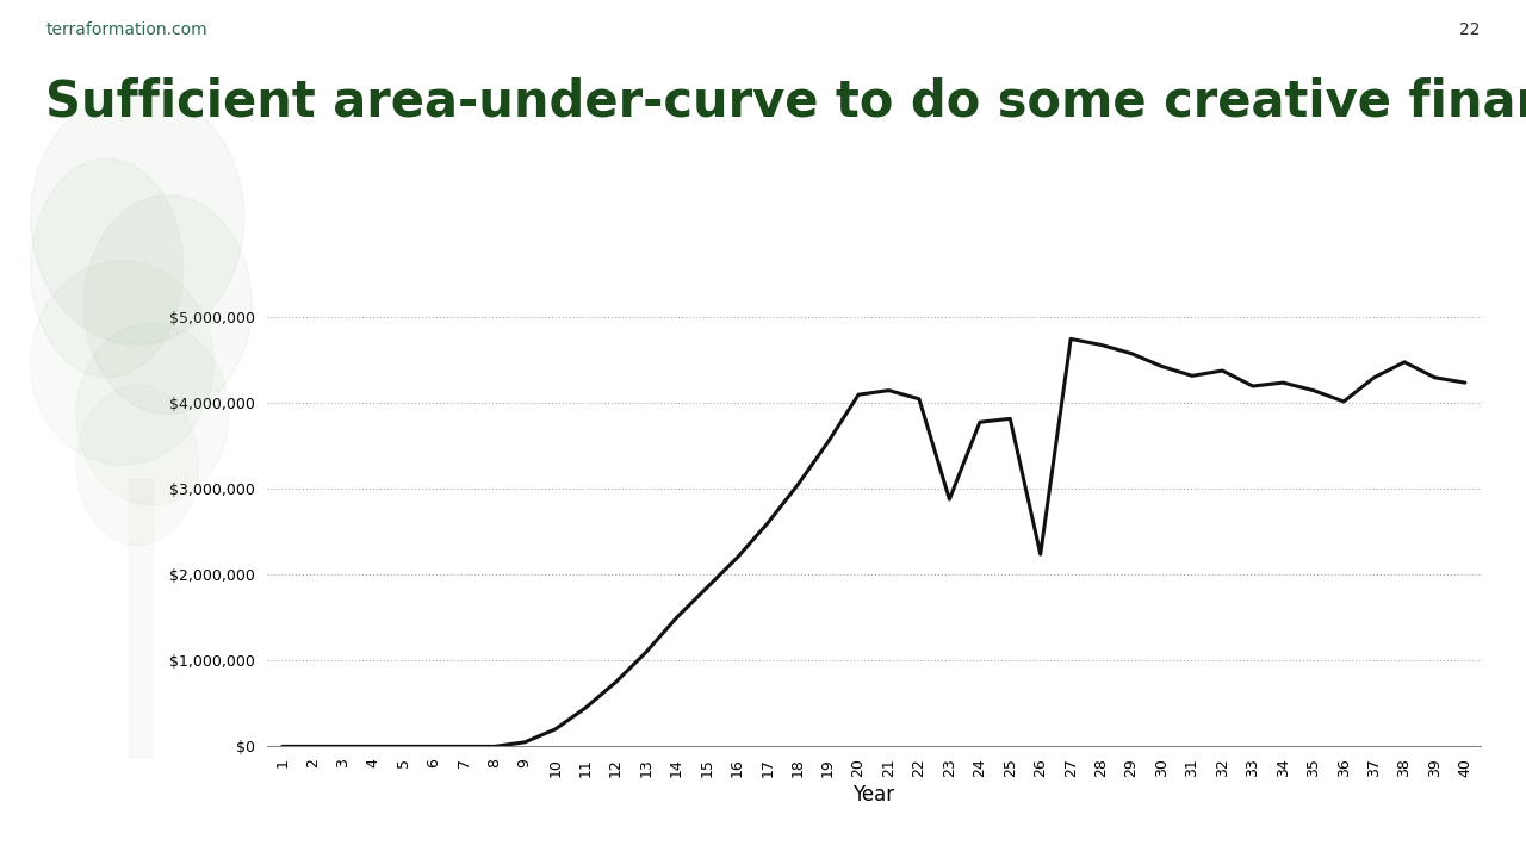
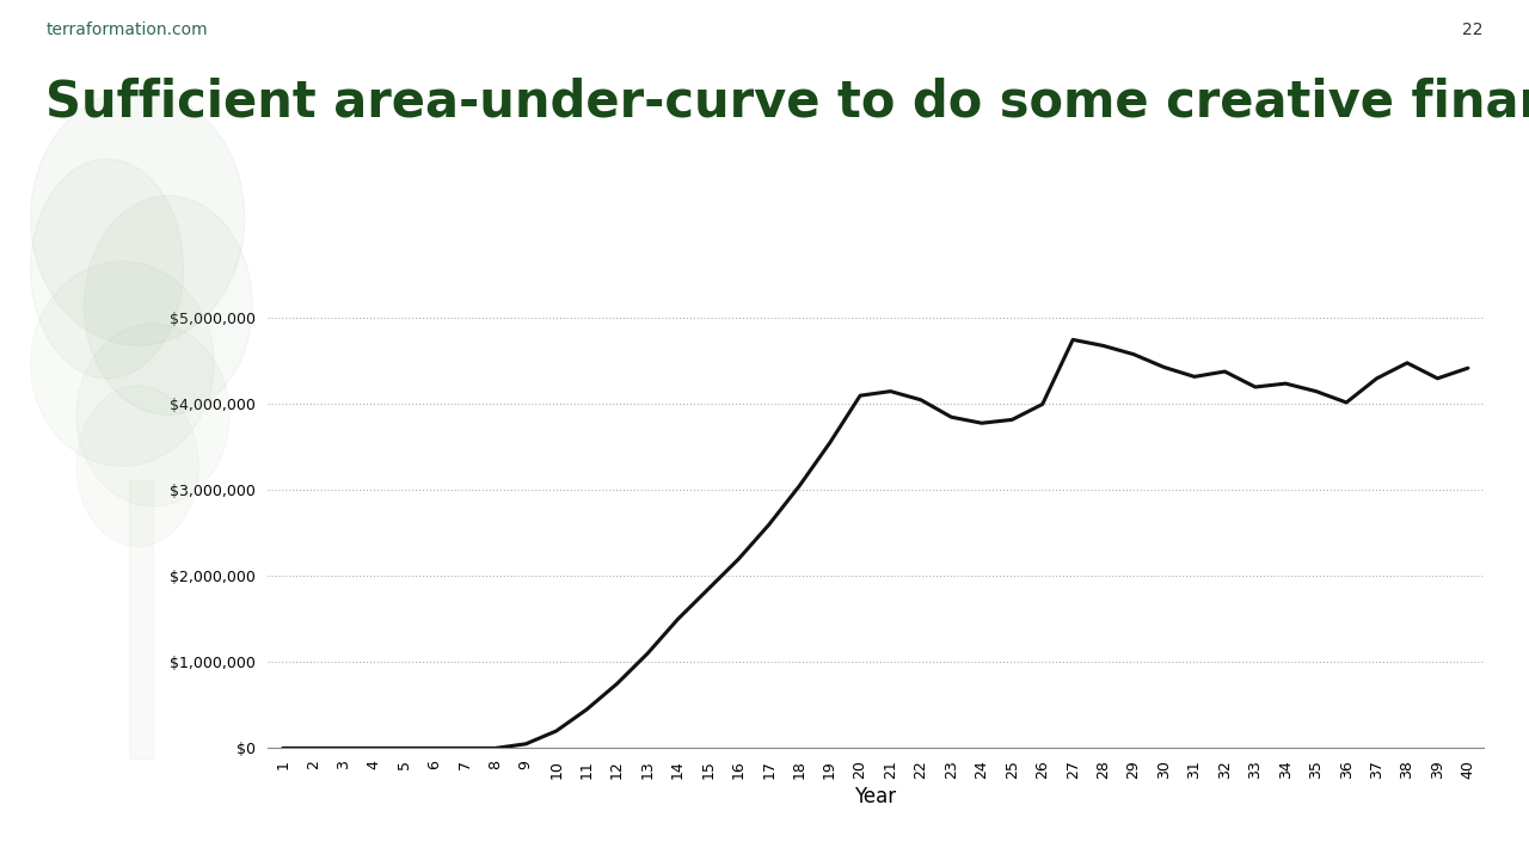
23: $2,880,000 -> $3,850,000
26: $2,240,000 -> $4,000,000
40: $4,240,000 -> $4,420,000
